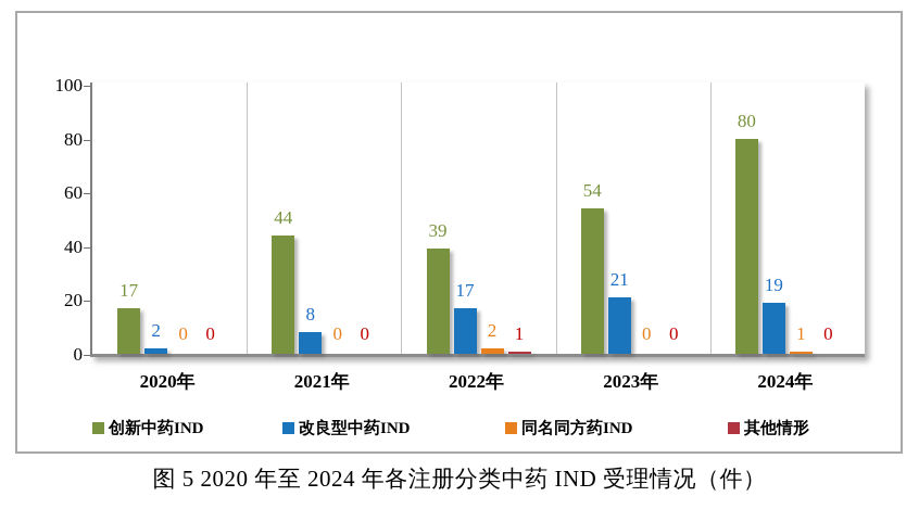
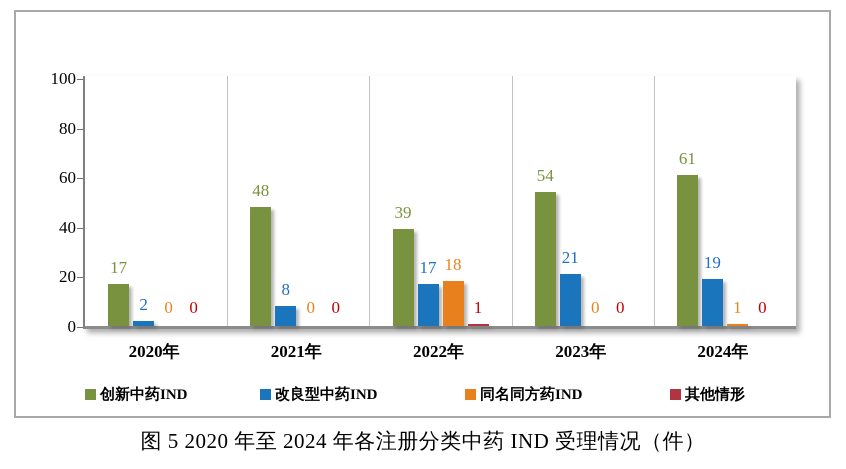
创新中药IND/2021年: 44 -> 48
同名同方药IND/2022年: 2 -> 18
创新中药IND/2024年: 80 -> 61
